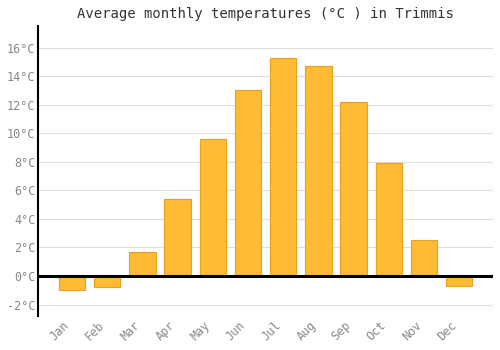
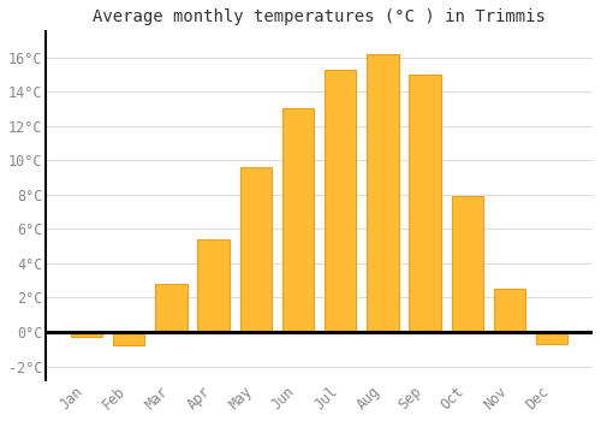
Jan: -1.0°C -> -0.3°C
Mar: 1.7°C -> 2.8°C
Aug: 14.7°C -> 16.2°C
Sep: 12.2°C -> 15.0°C
